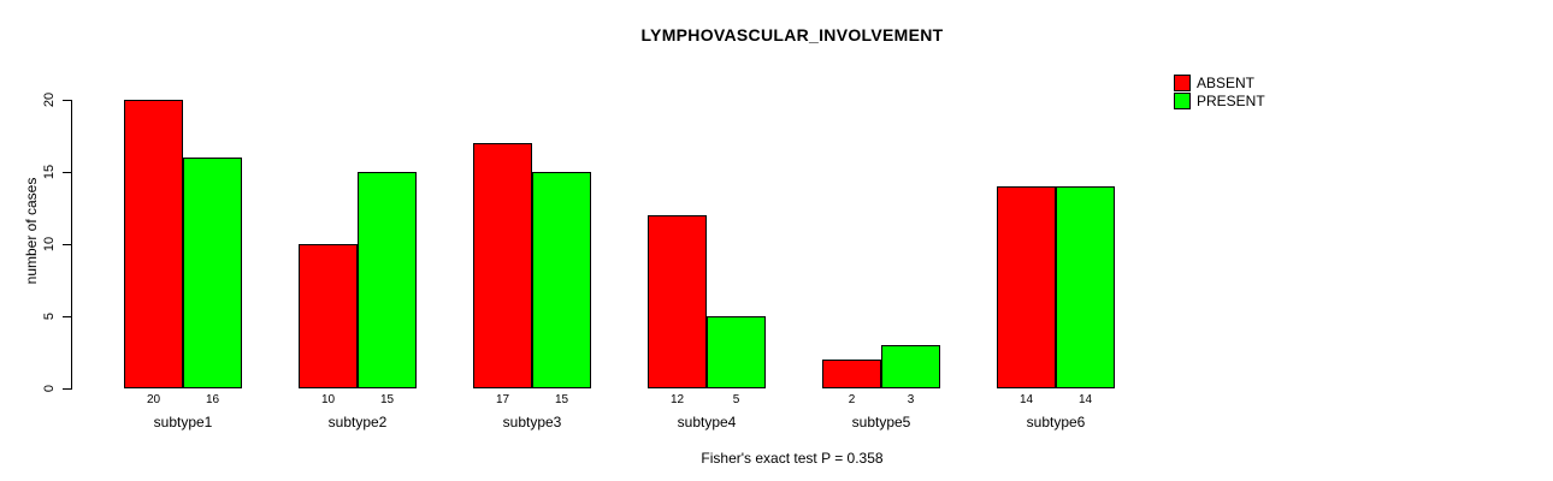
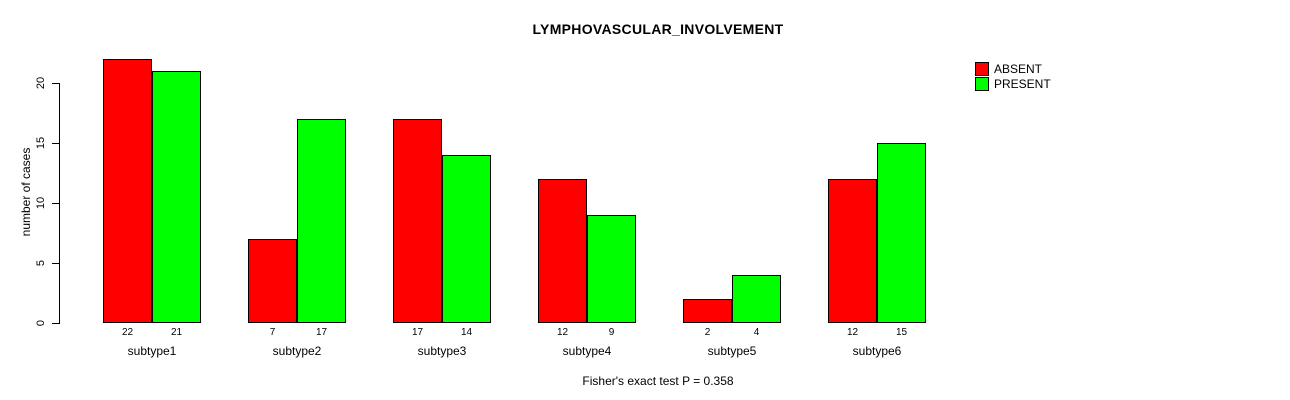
ABSENT/subtype1: 20 -> 22
PRESENT/subtype1: 16 -> 21
ABSENT/subtype2: 10 -> 7
PRESENT/subtype2: 15 -> 17
PRESENT/subtype3: 15 -> 14
PRESENT/subtype4: 5 -> 9
PRESENT/subtype5: 3 -> 4
ABSENT/subtype6: 14 -> 12
PRESENT/subtype6: 14 -> 15
